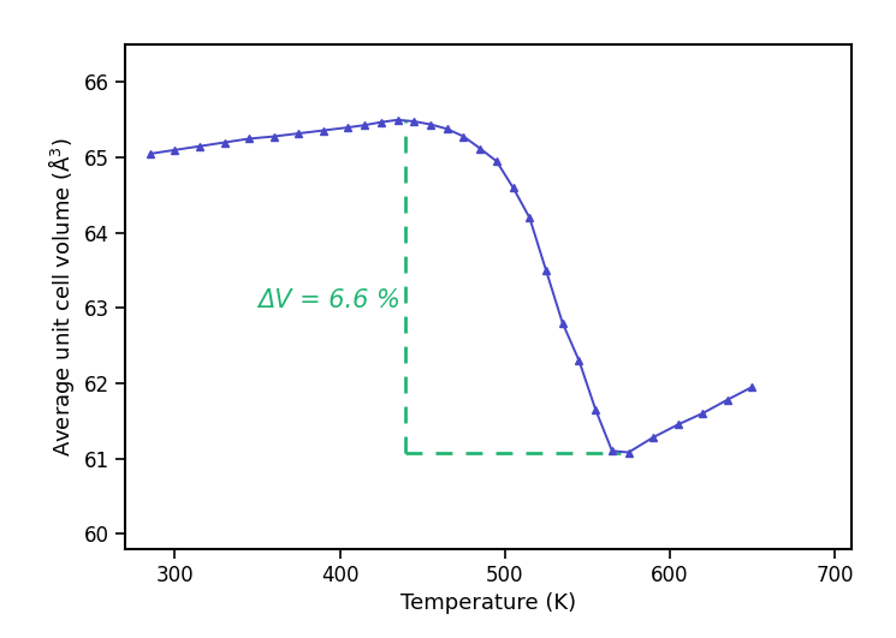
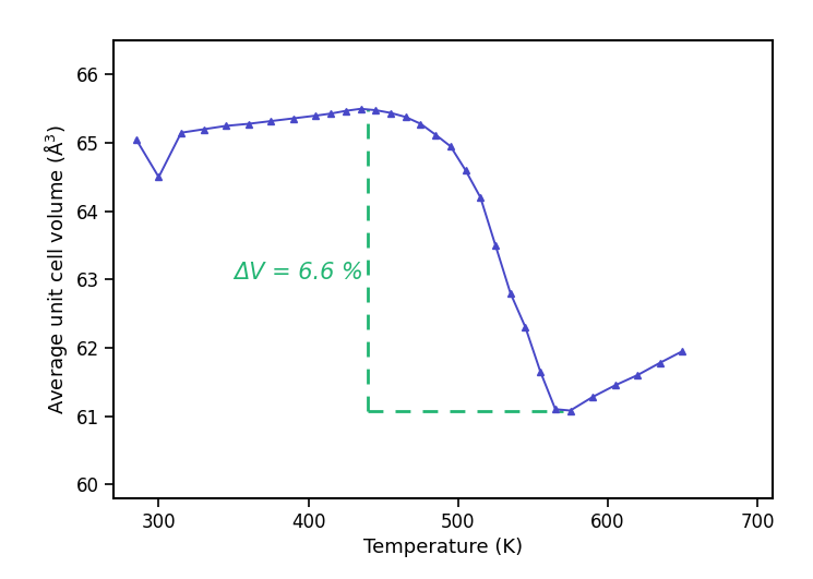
300: 65.10 -> 64.50
